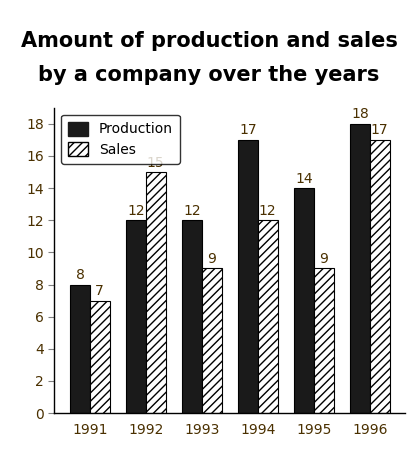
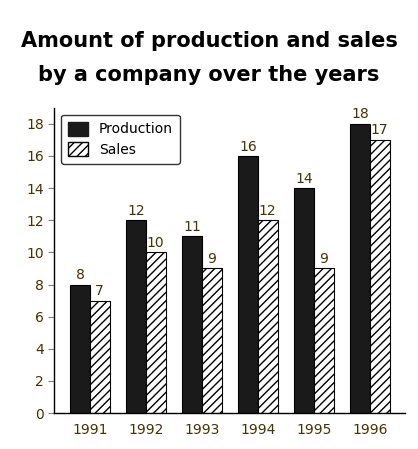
Sales/1992: 15 -> 10
Production/1993: 12 -> 11
Production/1994: 17 -> 16
